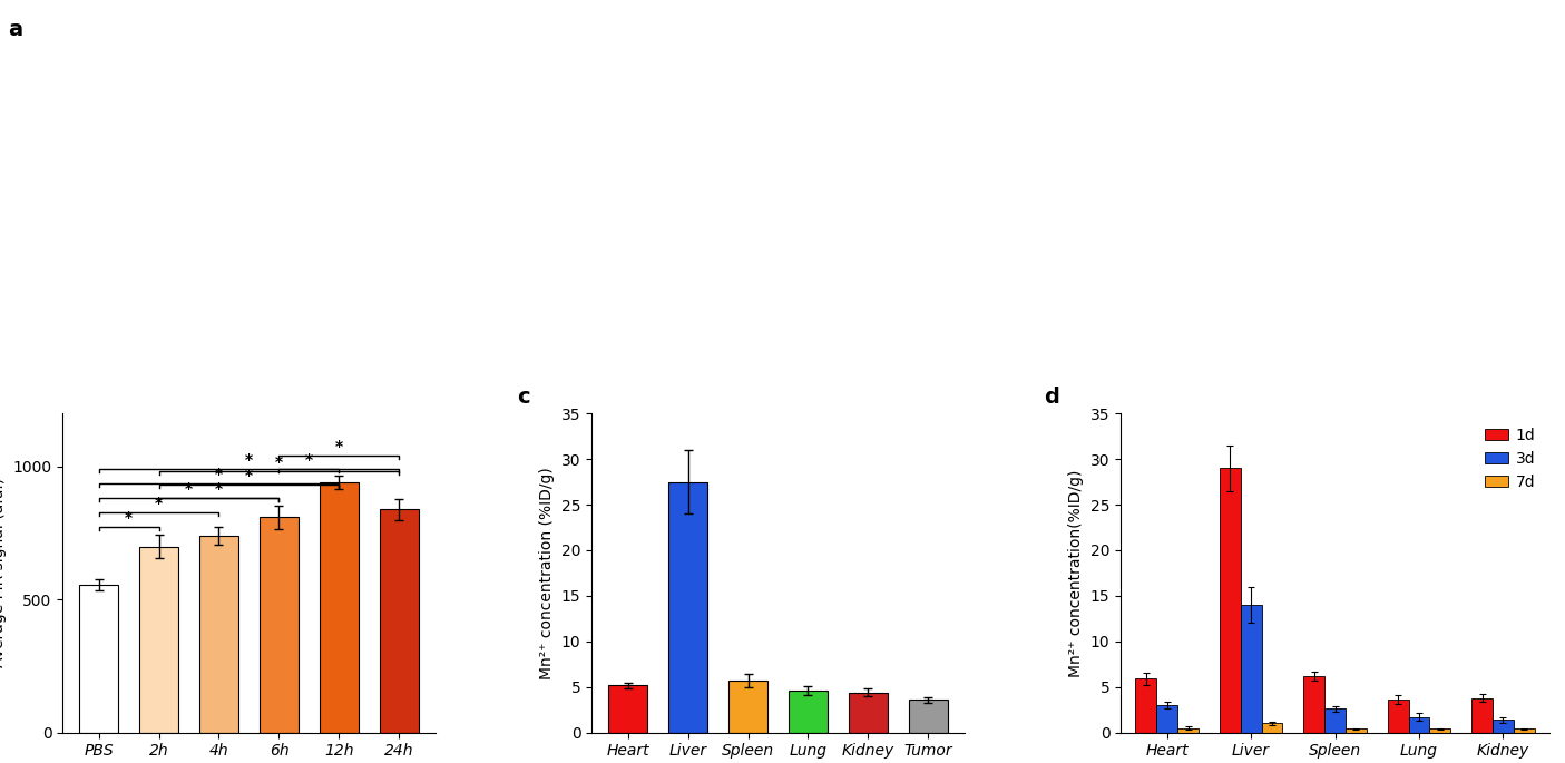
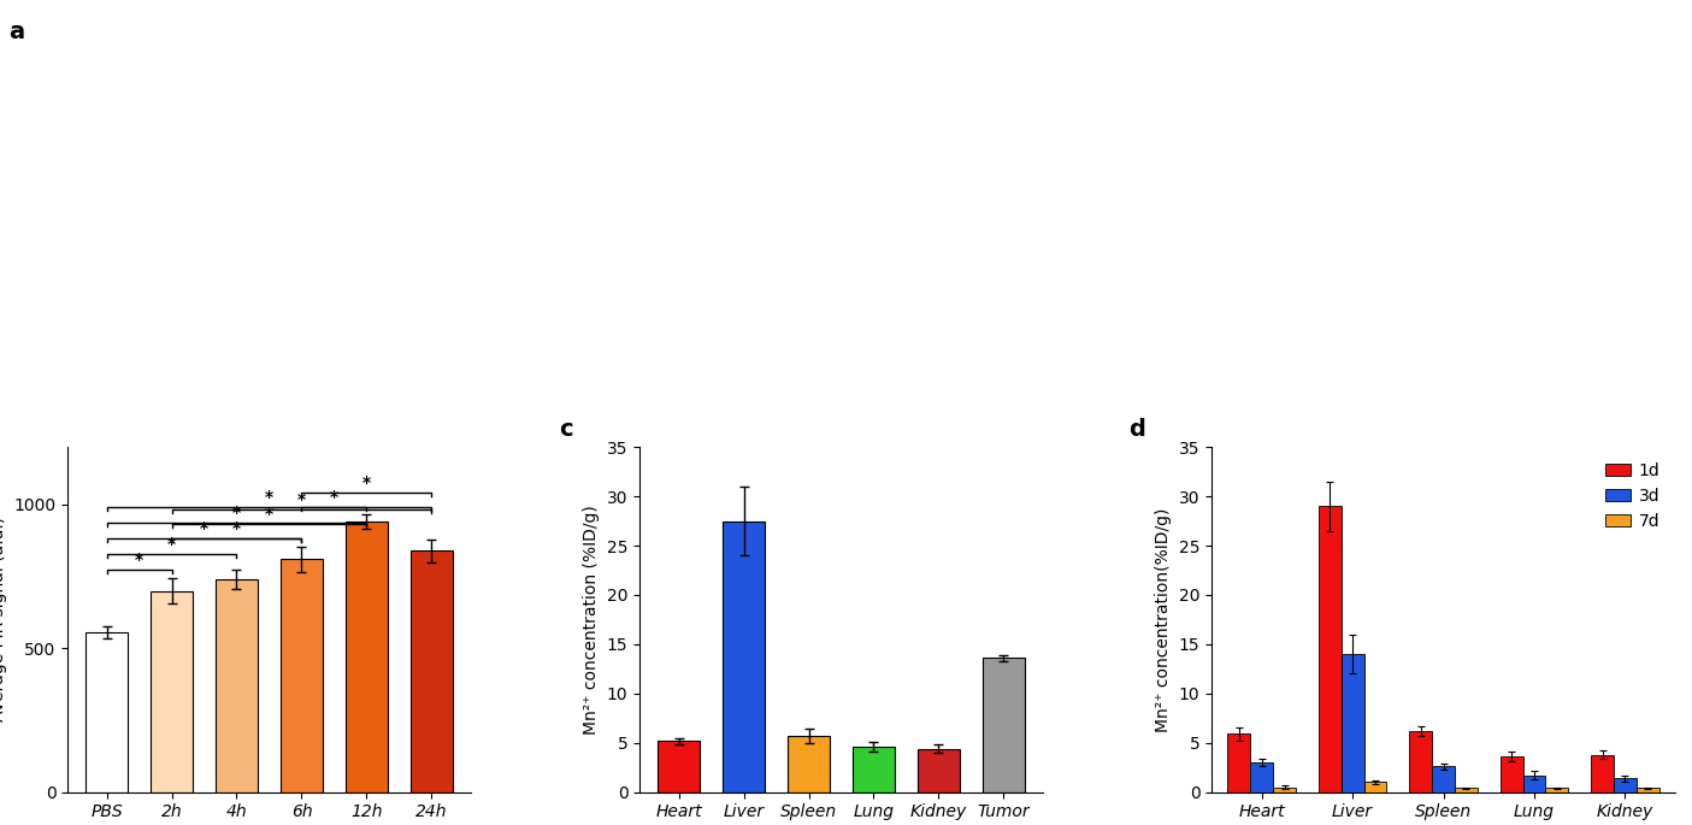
Tumor: 3.6 -> 13.6
